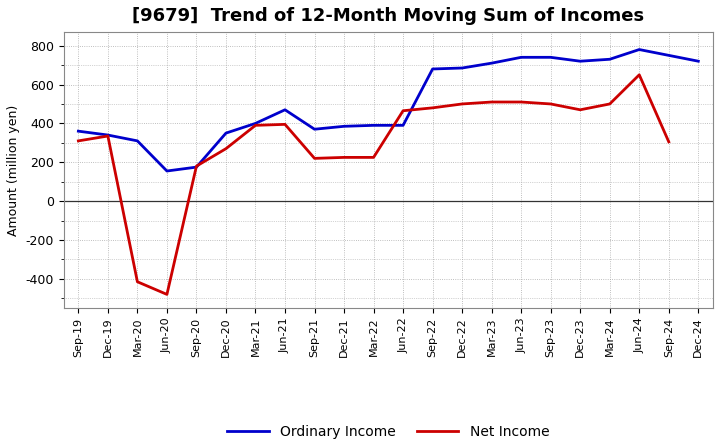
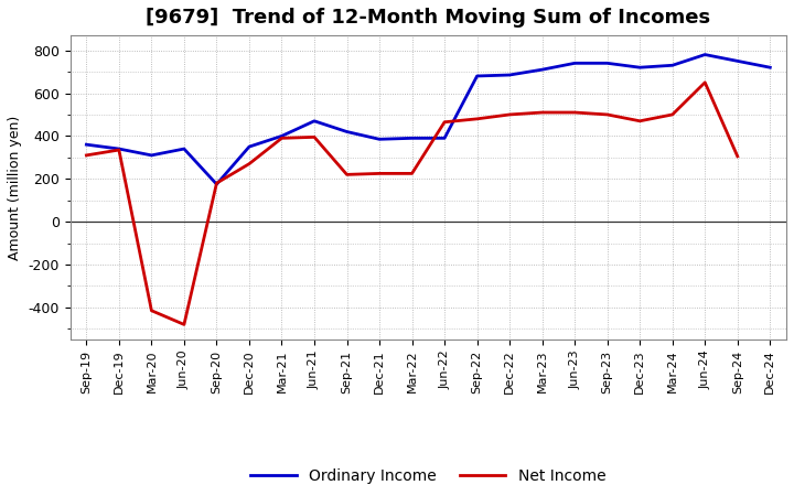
Ordinary Income/Jun-20: 160 -> 340
Ordinary Income/Sep-21: 370 -> 420
